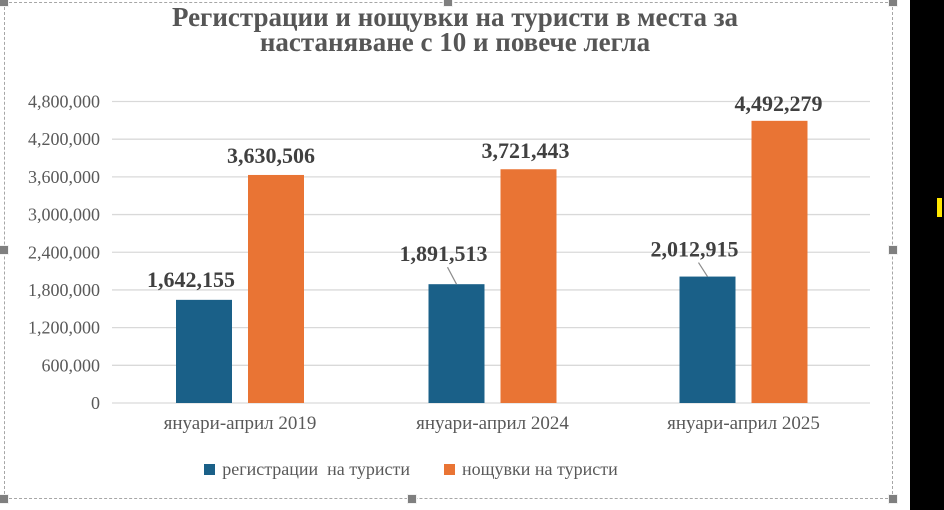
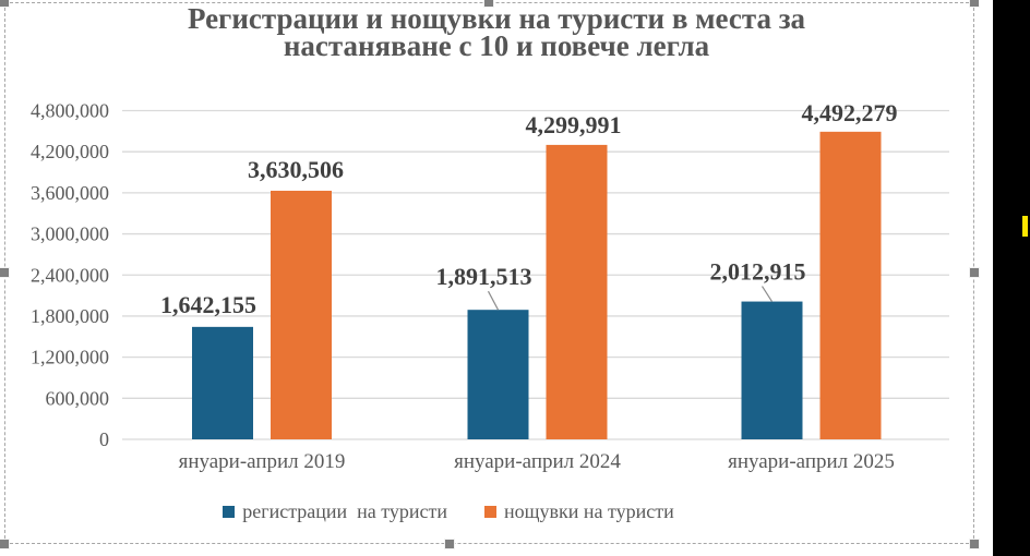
нощувки на туристи/януари-април 2024: 3,721,443 -> 4,299,991
